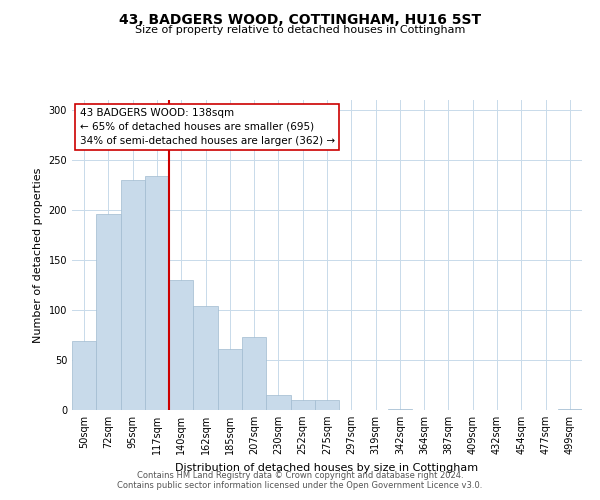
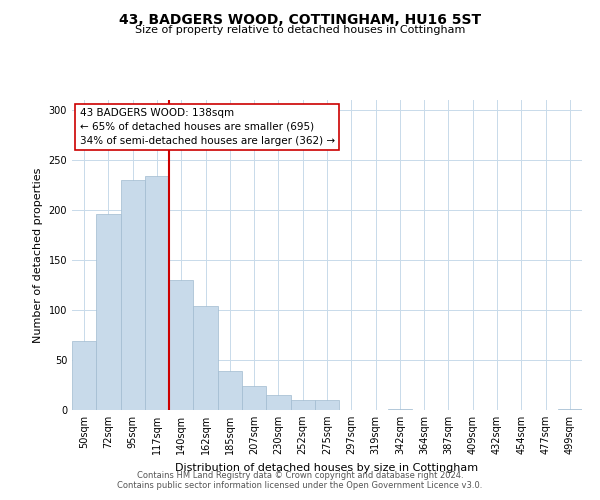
185sqm: 61 -> 39
207sqm: 73 -> 24
